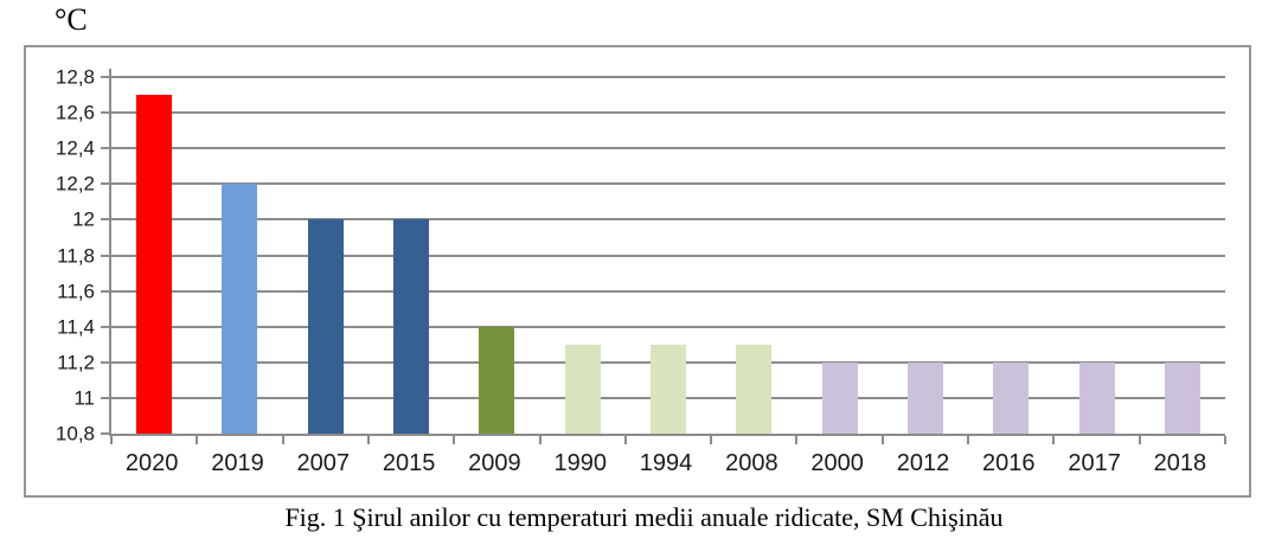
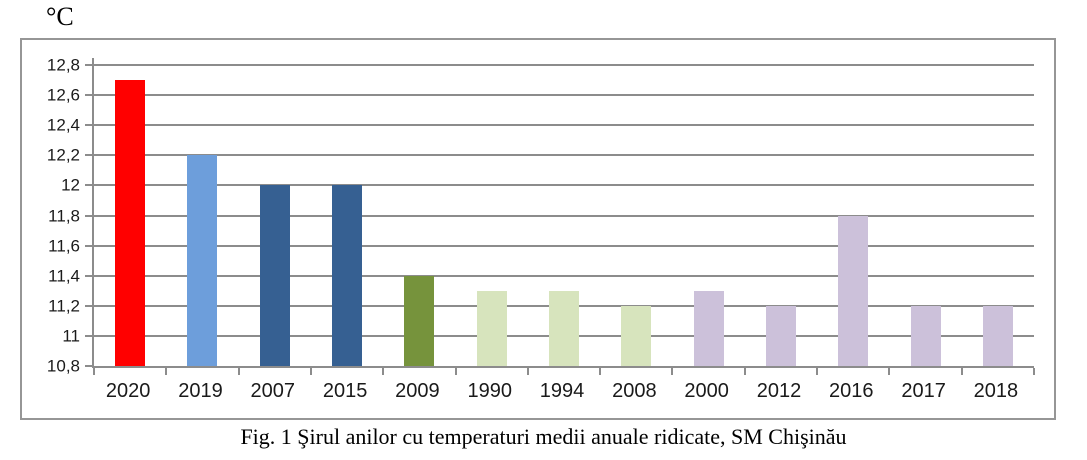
2008: 11,3 -> 11,2
2000: 11,2 -> 11,3
2016: 11,2 -> 11,8
